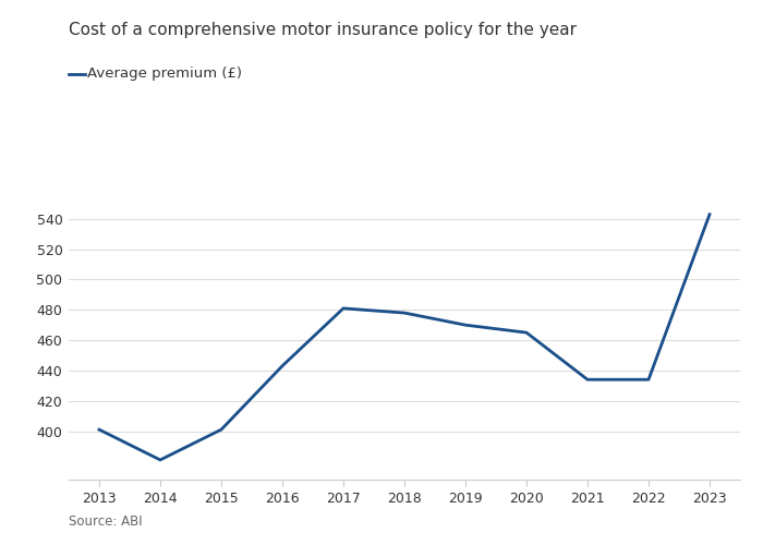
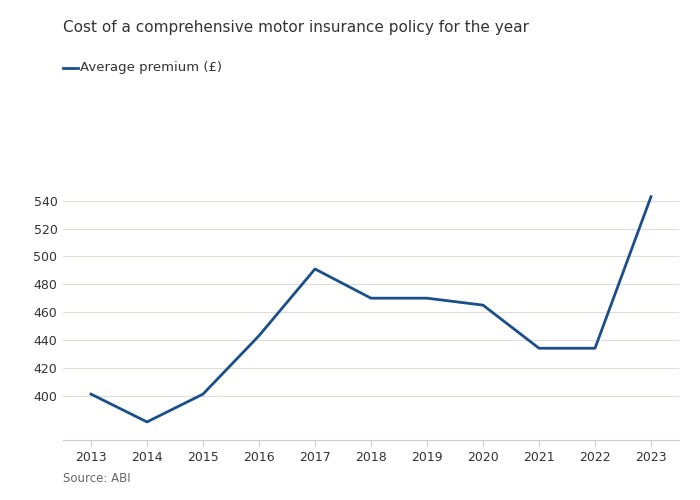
2017: 481 -> 491
2018: 478 -> 470
